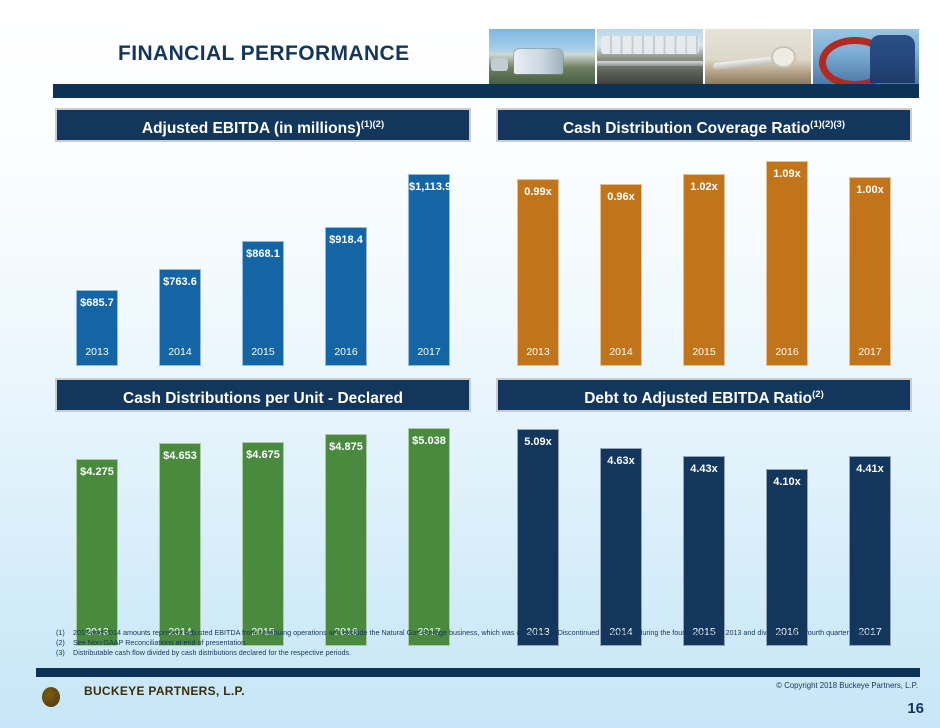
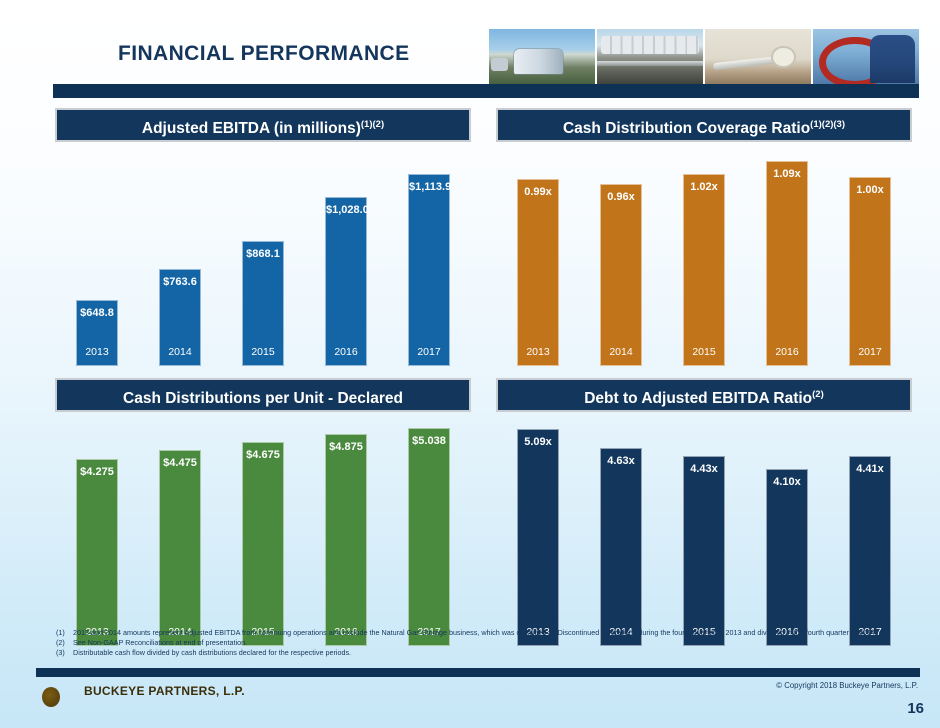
Adjusted EBITDA (in millions)(1)(2)/2013: $685.7 -> $648.8
Adjusted EBITDA (in millions)(1)(2)/2016: $918.4 -> $1,028.0
Cash Distributions per Unit - Declared/2014: $4.653 -> $4.475
